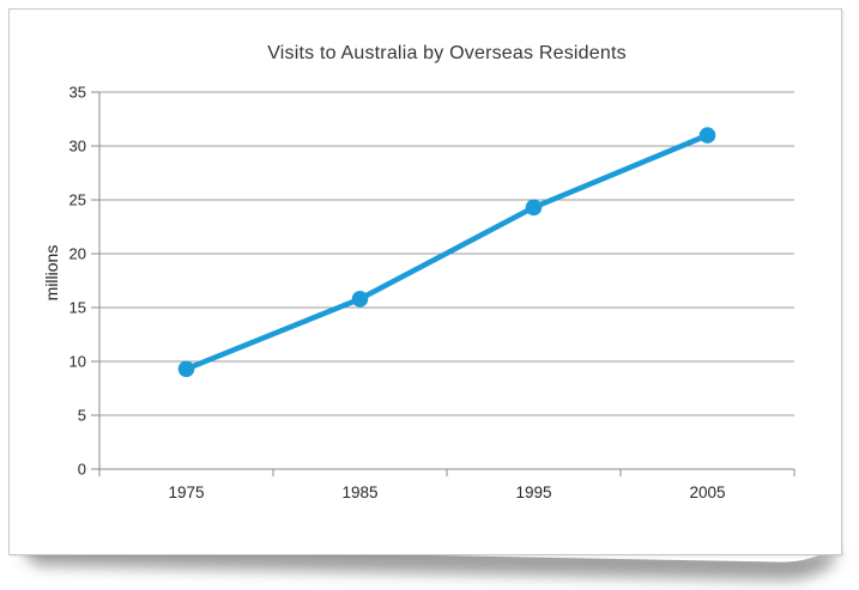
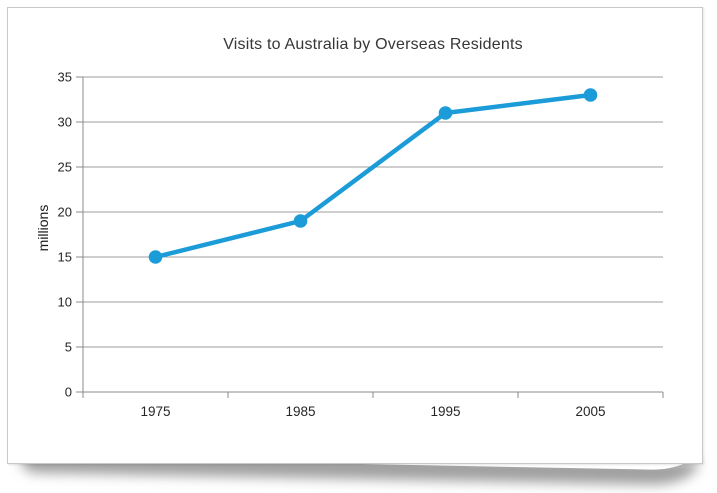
1975: 9 -> 15
1985: 16 -> 19
1995: 24 -> 31
2005: 31 -> 33
